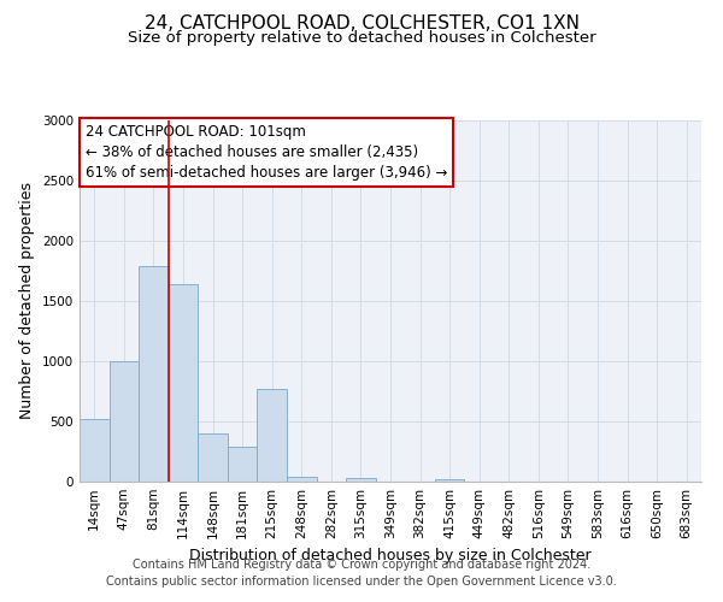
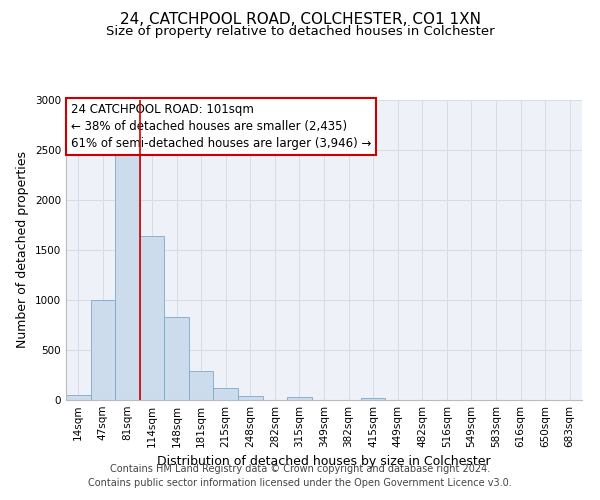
14sqm: 520 -> 50
81sqm: 1790 -> 2470
148sqm: 400 -> 840
215sqm: 770 -> 120
